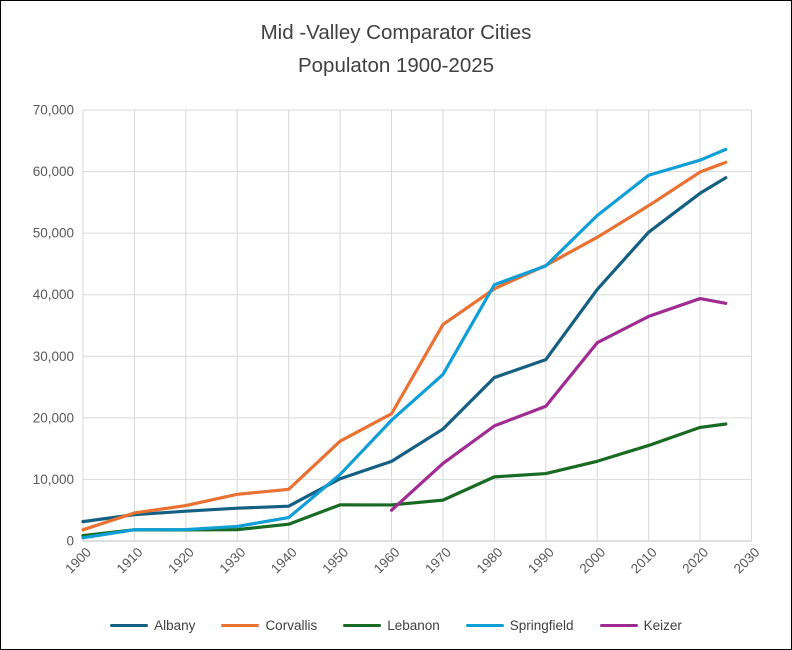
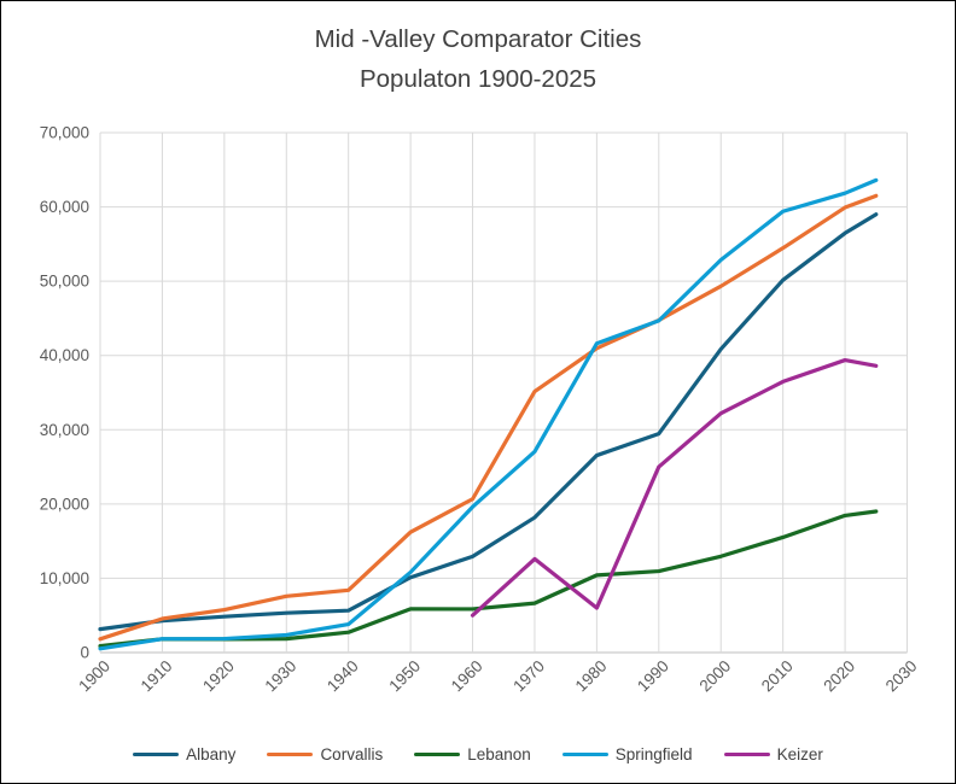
Keizer/1980: 19000 -> 6000
Keizer/1990: 22000 -> 25000
